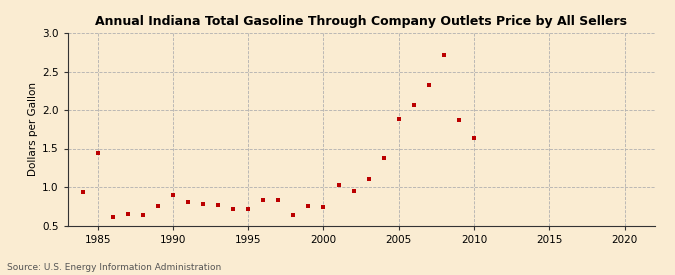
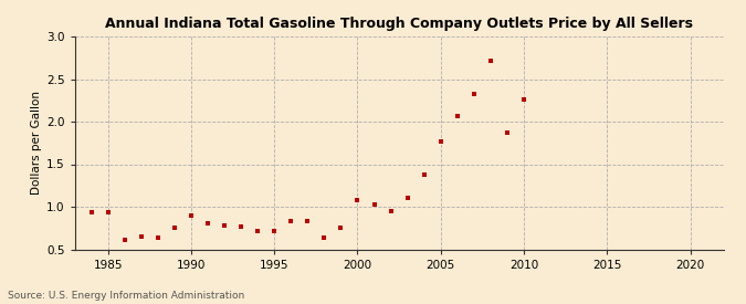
1985: 1.44 -> 0.93
2000: 0.74 -> 1.08
2005: 1.88 -> 1.77
2010: 1.64 -> 2.26
